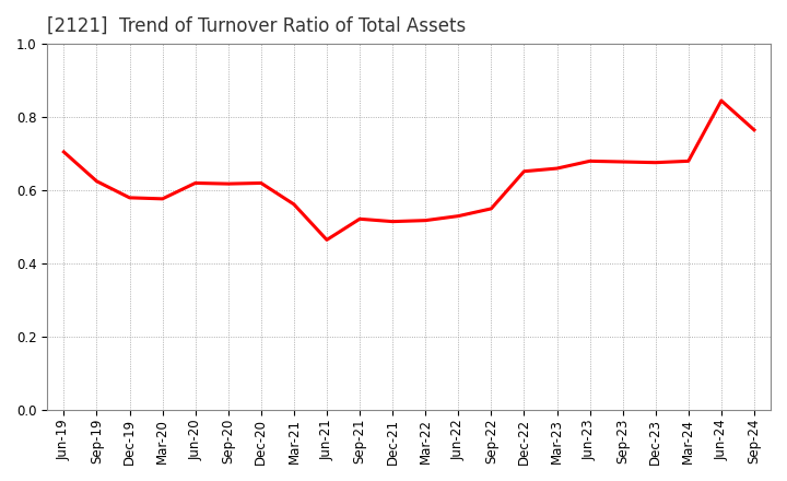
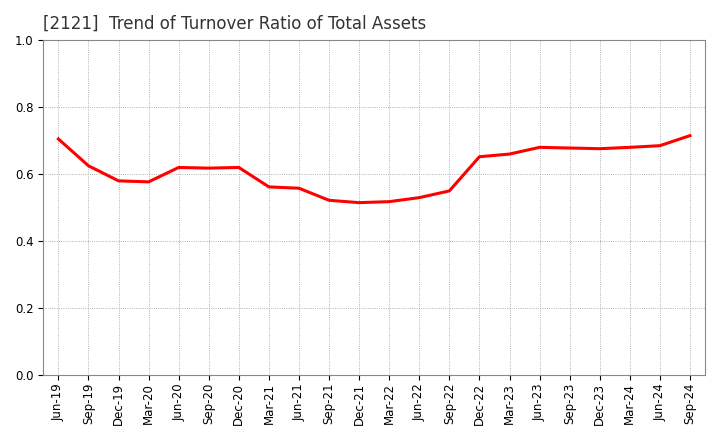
Jun-21: 0.465 -> 0.558
Jun-24: 0.845 -> 0.685
Sep-24: 0.765 -> 0.715
